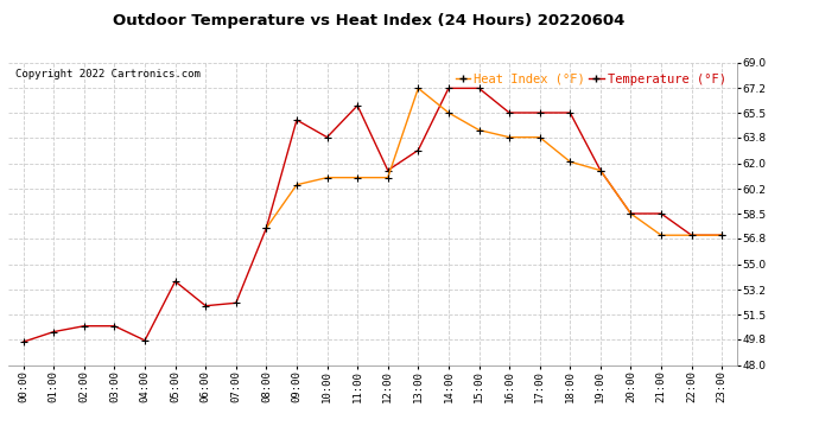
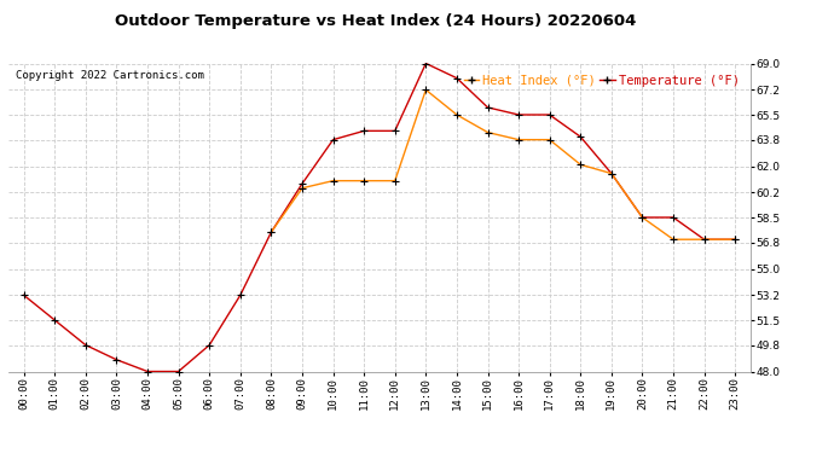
Temperature (°F)/00:00: 49.6 -> 53.2
Temperature (°F)/01:00: 50.3 -> 51.5
Temperature (°F)/02:00: 50.7 -> 49.8
Temperature (°F)/03:00: 50.7 -> 48.8
Temperature (°F)/04:00: 49.7 -> 48.0
Temperature (°F)/05:00: 53.8 -> 48.0
Temperature (°F)/06:00: 52.1 -> 49.8
Temperature (°F)/07:00: 52.3 -> 53.2
Temperature (°F)/09:00: 65.0 -> 60.8
Temperature (°F)/11:00: 66.0 -> 64.4
Temperature (°F)/12:00: 61.5 -> 64.4
Temperature (°F)/13:00: 62.9 -> 69.0
Temperature (°F)/14:00: 67.2 -> 68.0
Temperature (°F)/15:00: 67.2 -> 66.0
Temperature (°F)/18:00: 65.5 -> 64.0
